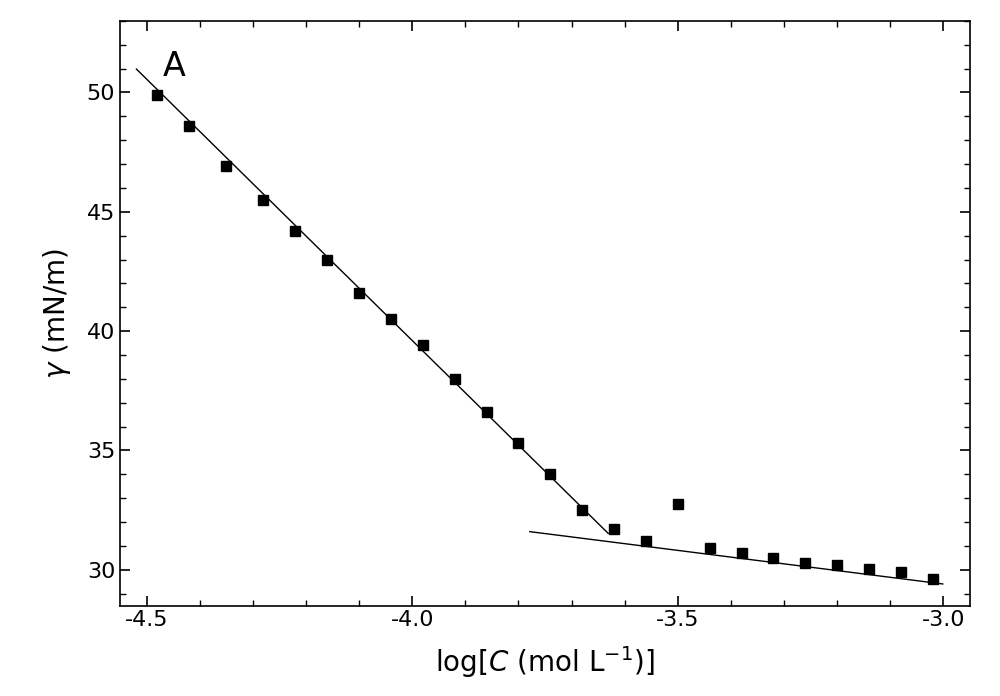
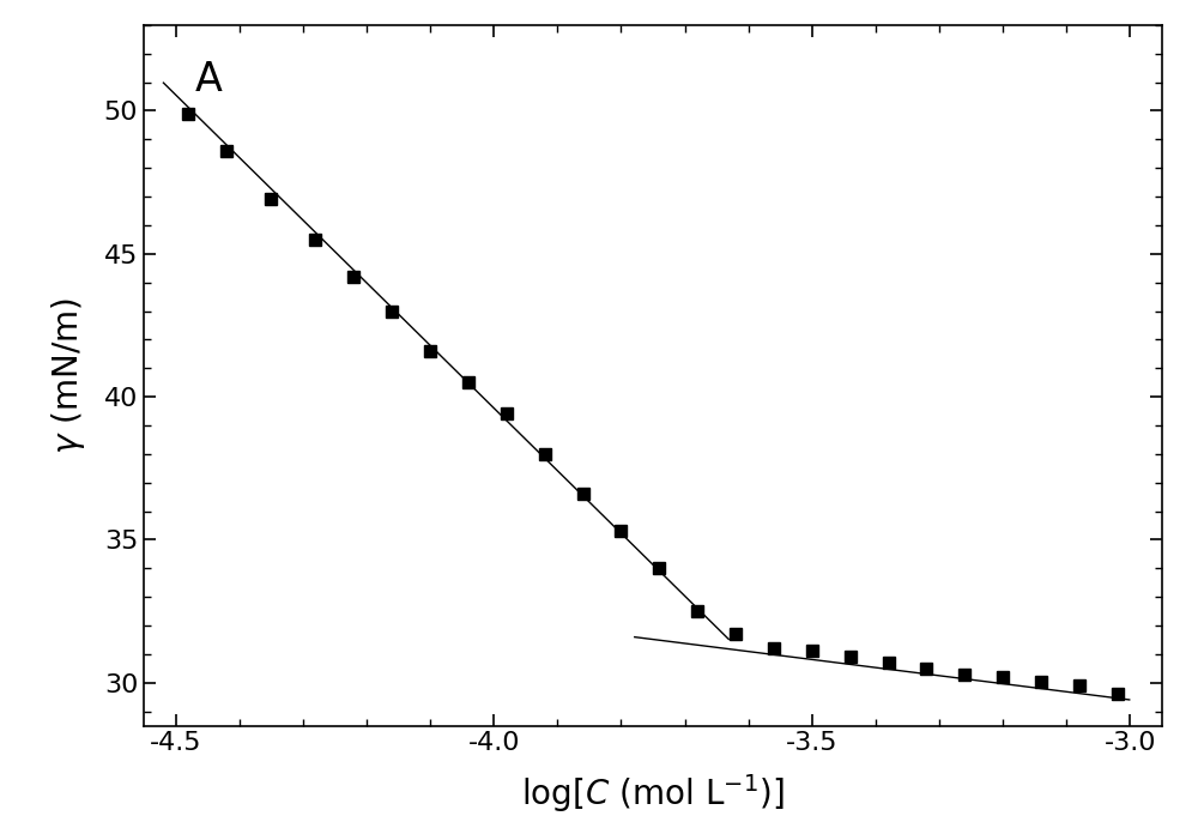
-3.5: 32.75 -> 31.10
